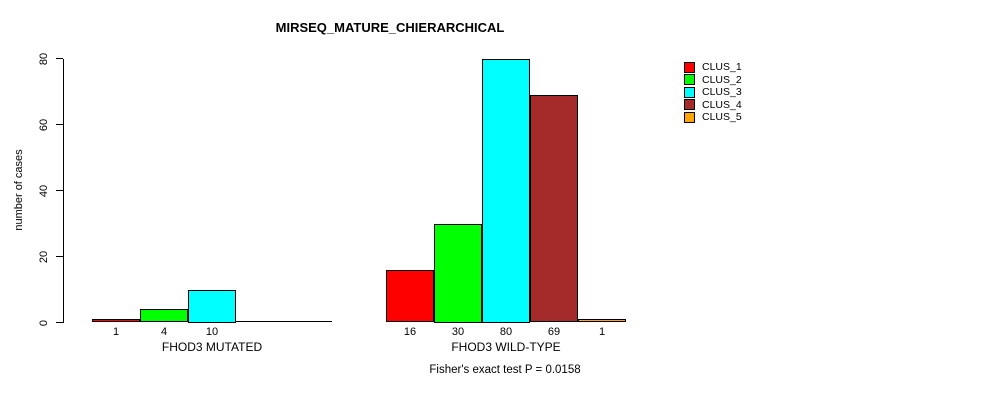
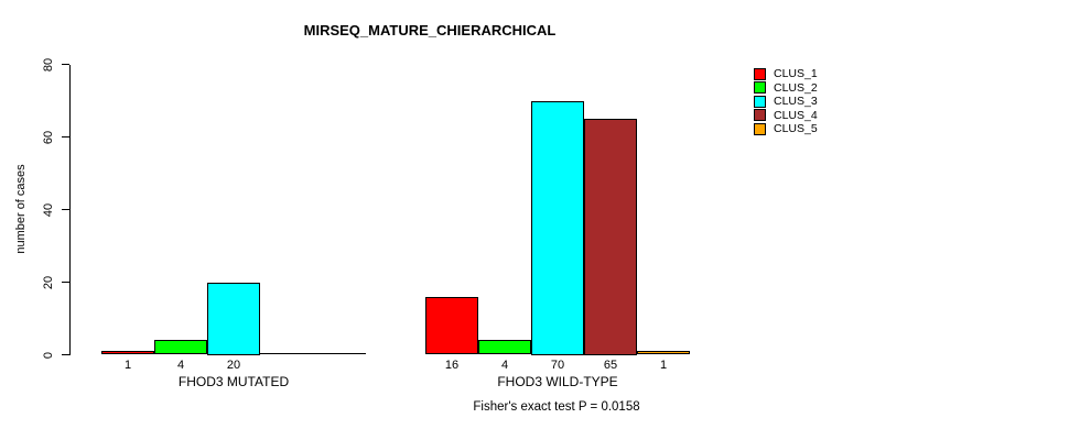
CLUS_3/FHOD3 MUTATED: 10 -> 20
CLUS_2/FHOD3 WILD-TYPE: 30 -> 4
CLUS_3/FHOD3 WILD-TYPE: 80 -> 70
CLUS_4/FHOD3 WILD-TYPE: 69 -> 65
